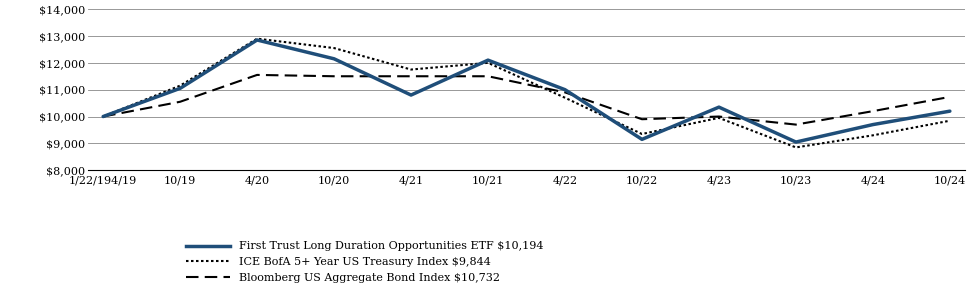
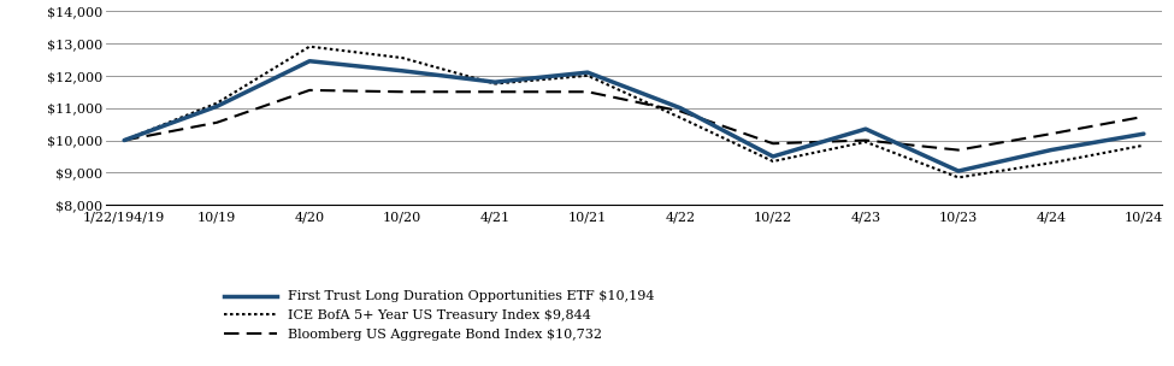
First Trust Long Duration Opportunities ETF $10,194/4/20: $12,850 -> $12,450
First Trust Long Duration Opportunities ETF $10,194/4/21: $10,800 -> $11,800
First Trust Long Duration Opportunities ETF $10,194/10/22: $9,150 -> $9,500
